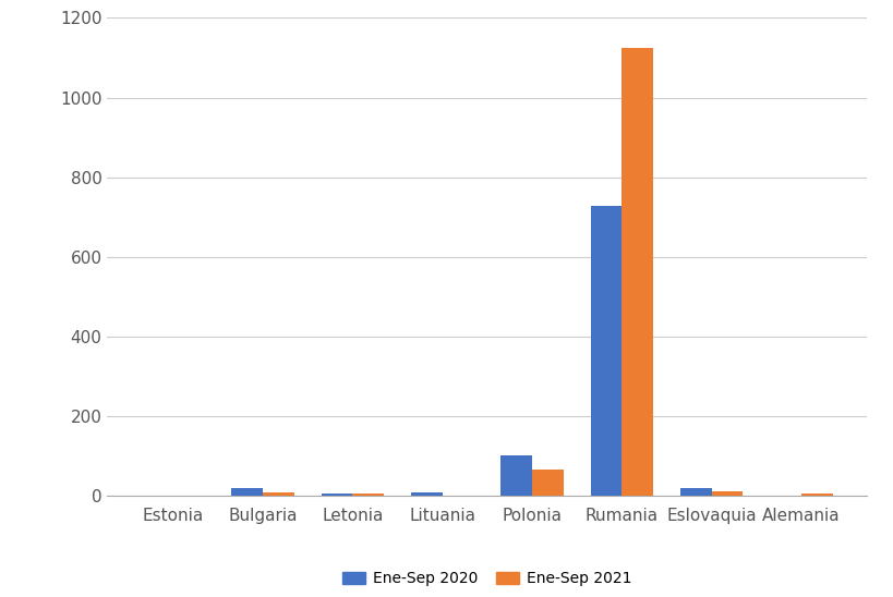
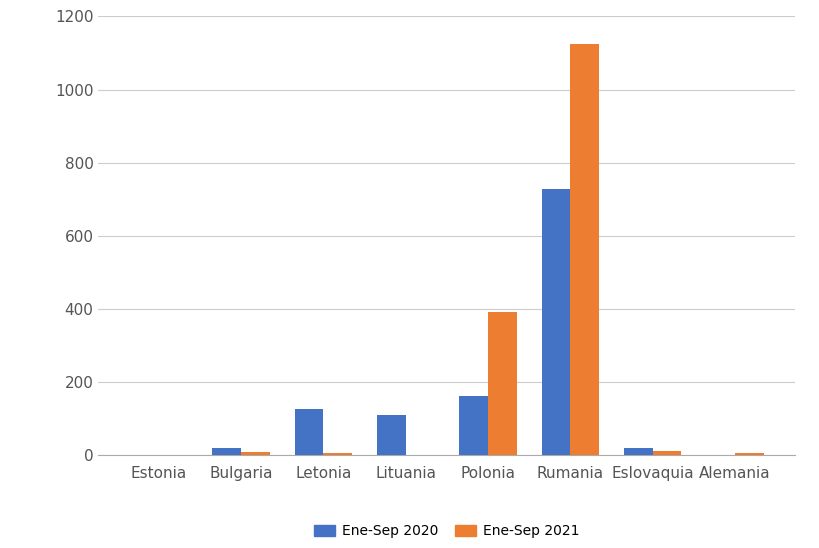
Ene-Sep 2020/Letonia: 5 -> 125
Ene-Sep 2020/Lituania: 7 -> 110
Ene-Sep 2020/Polonia: 100 -> 160
Ene-Sep 2021/Polonia: 65 -> 390
